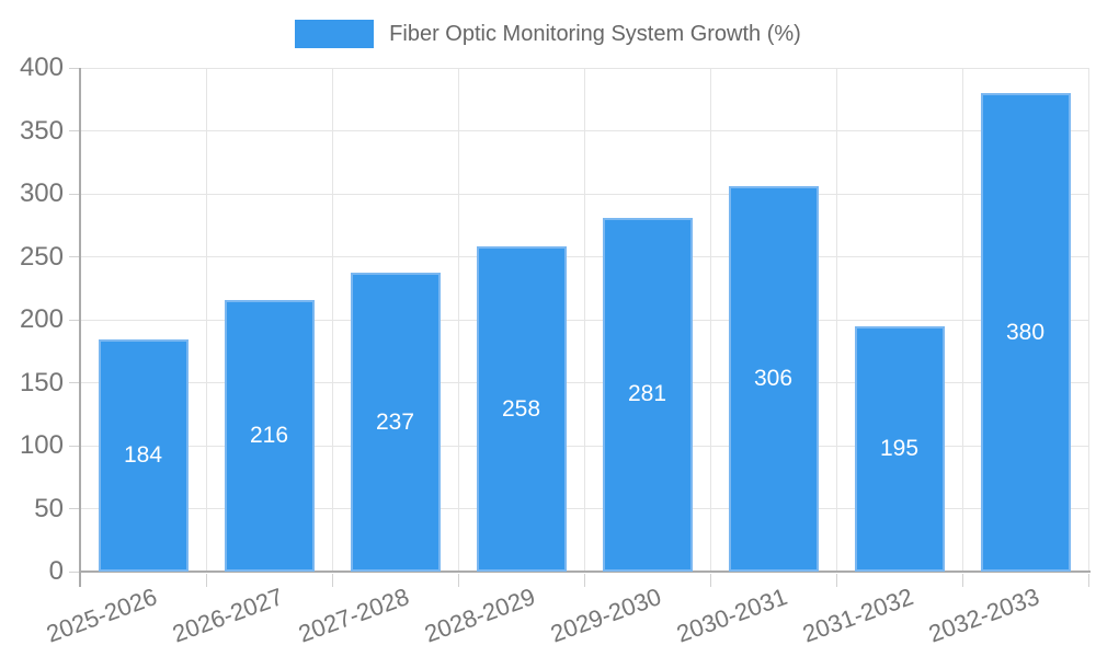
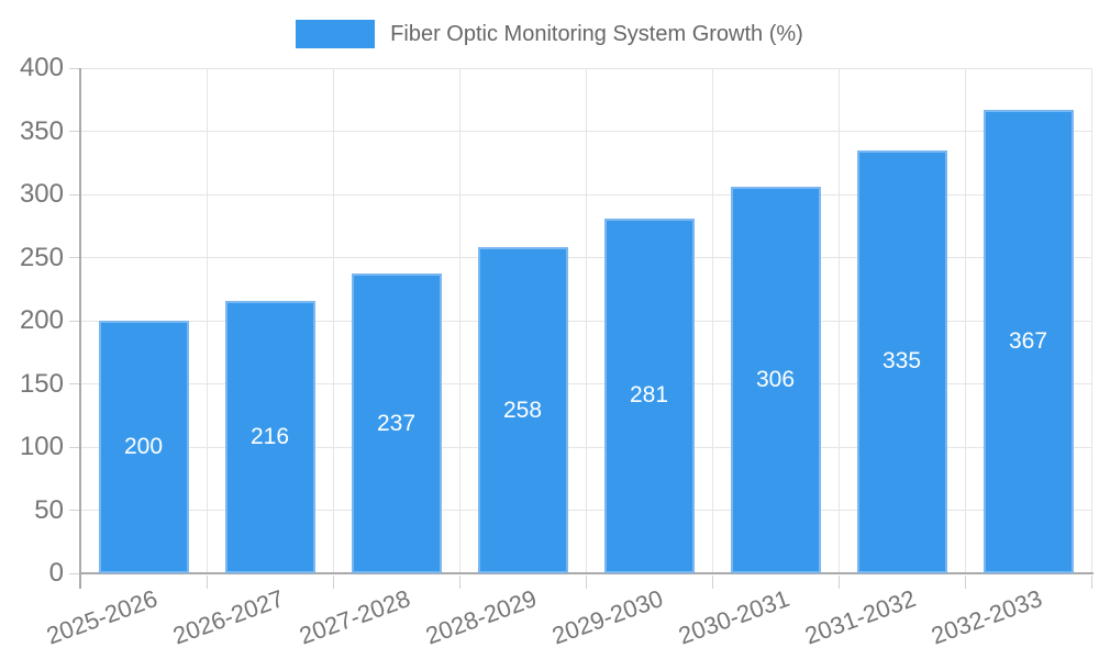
2025-2026: 184 -> 200
2031-2032: 195 -> 335
2032-2033: 380 -> 367
